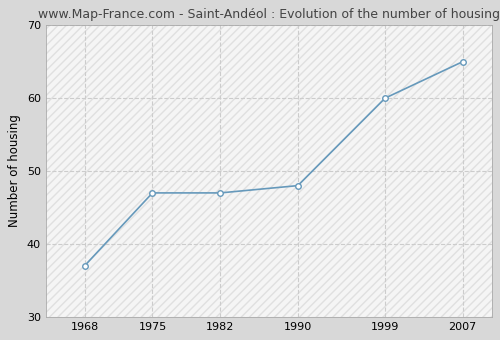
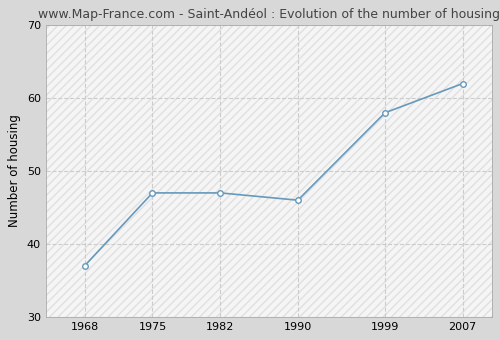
1990: 48 -> 46
1999: 60 -> 58
2007: 65 -> 62
